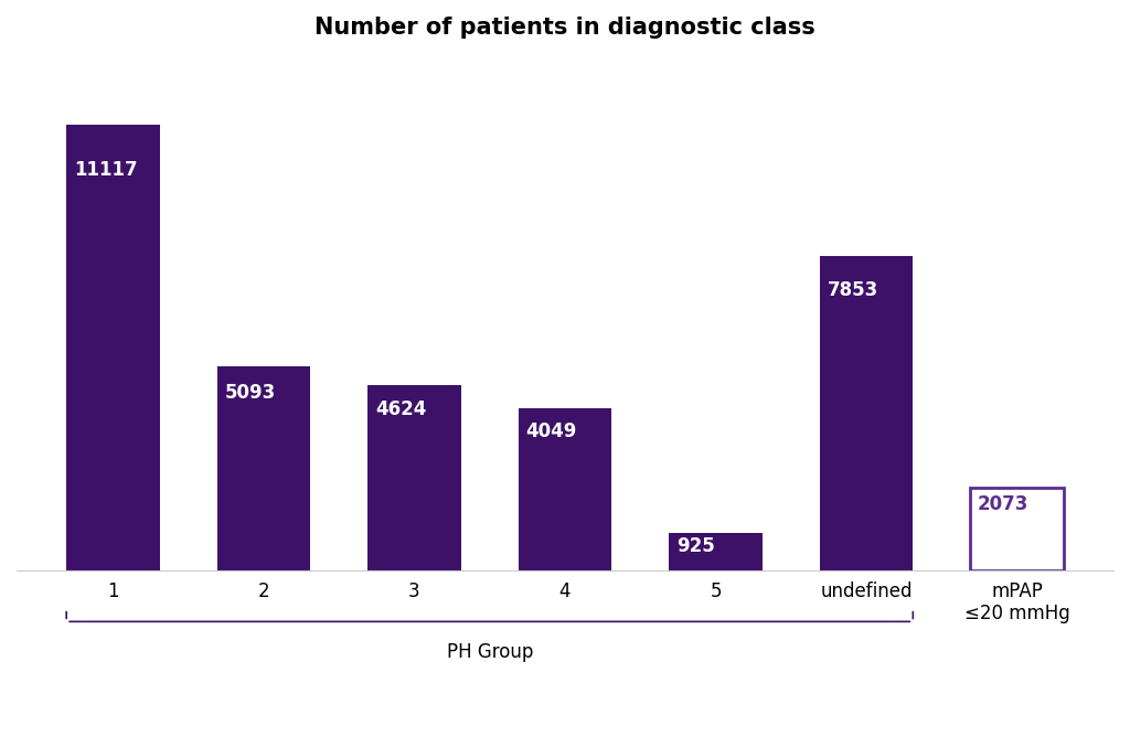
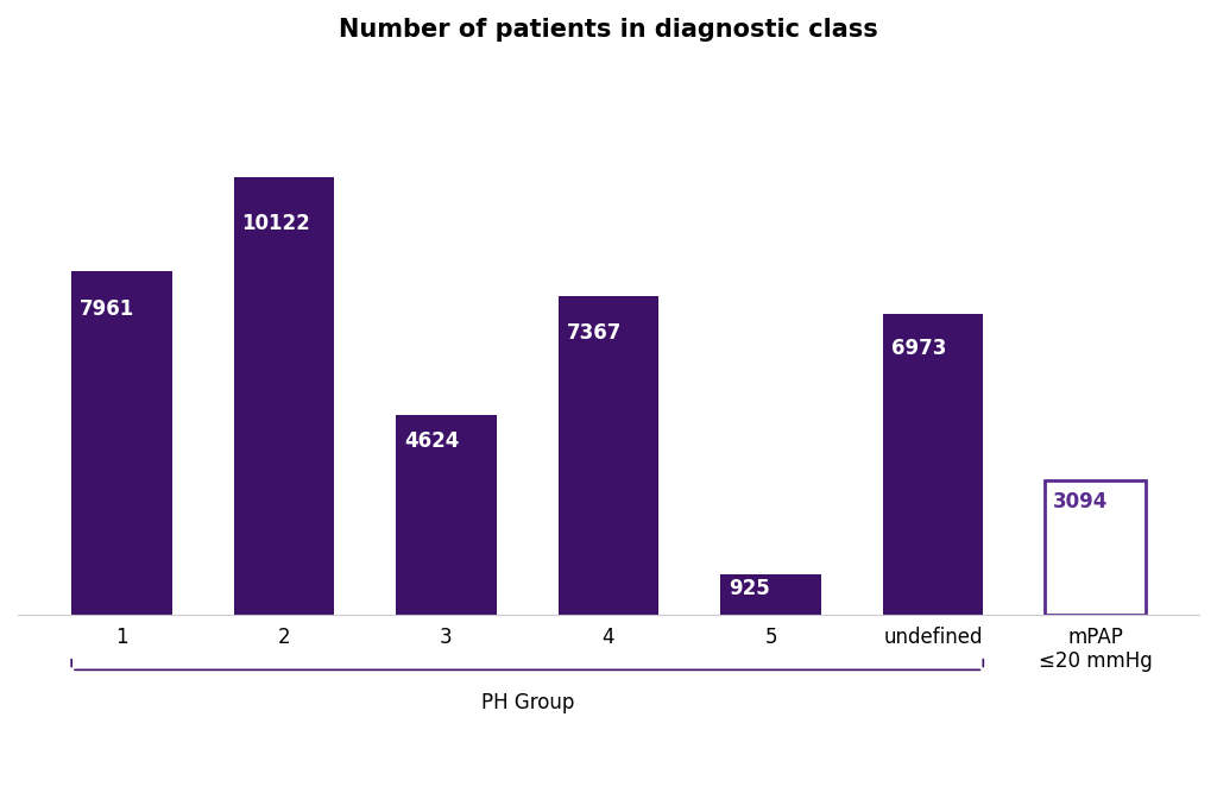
1: 11117 -> 7961
2: 5093 -> 10122
4: 4049 -> 7367
undefined: 7853 -> 6973
mPAP ≤20 mmHg: 2073 -> 3094
